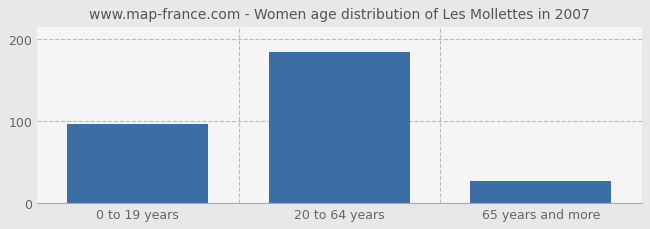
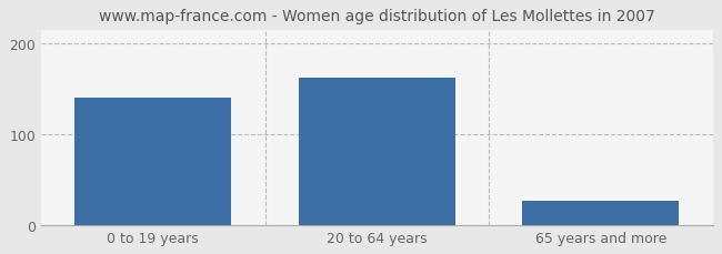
0 to 19 years: 96 -> 140
20 to 64 years: 184 -> 162
